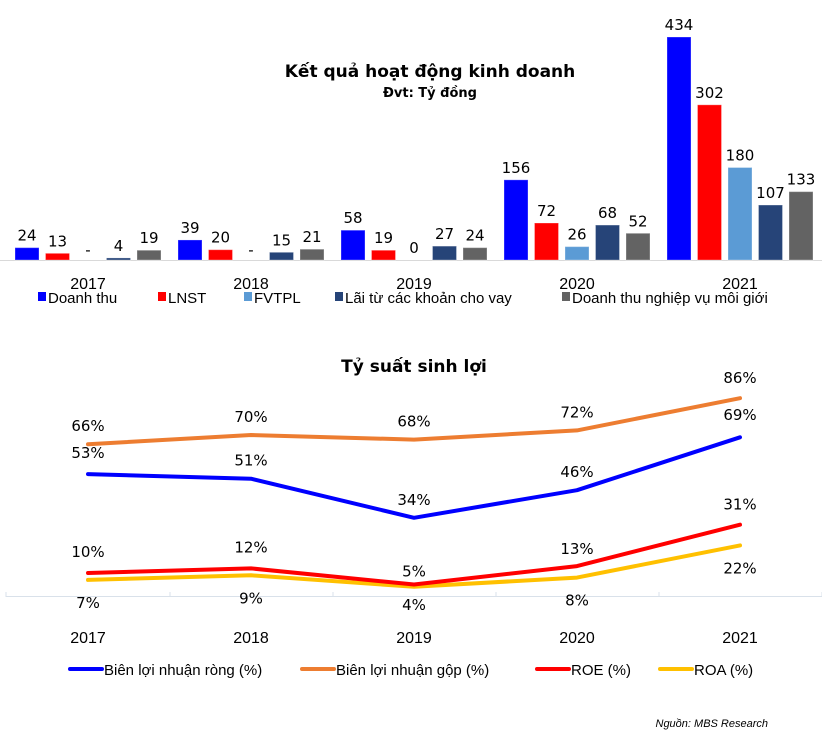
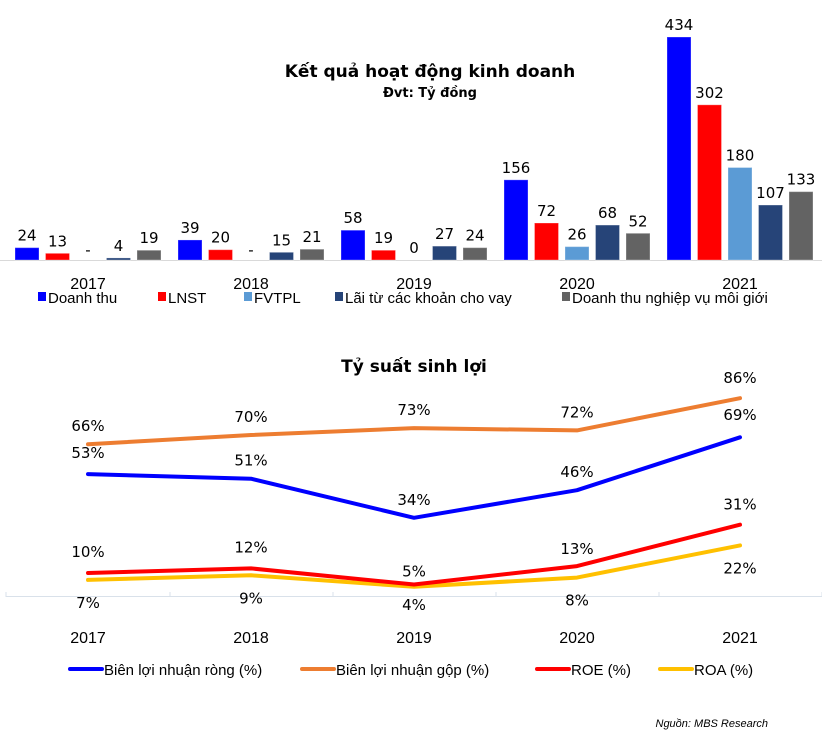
Tỷ suất sinh lợi/Biên lợi nhuận gộp (%)/2019: 68% -> 73%
